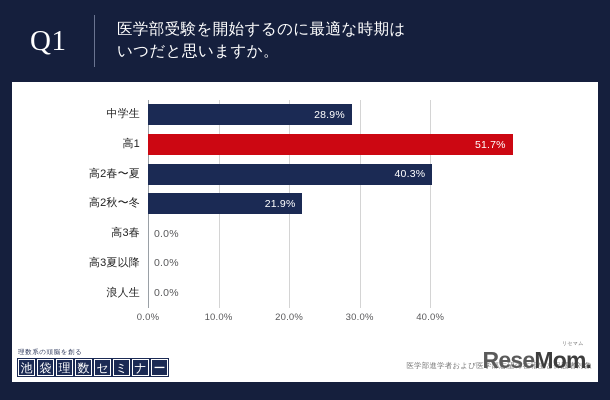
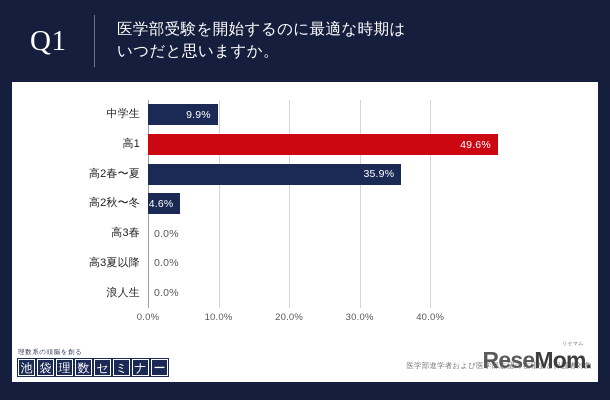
中学生: 28.9% -> 9.9%
高1: 51.7% -> 49.6%
高2春〜夏: 40.3% -> 35.9%
高2秋〜冬: 21.9% -> 4.6%
